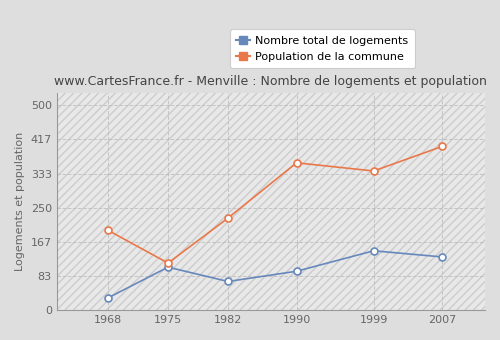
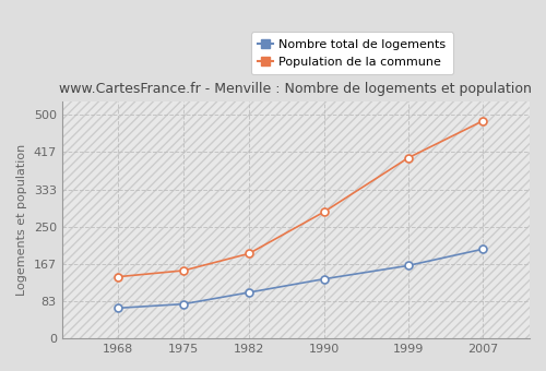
Nombre total de logements/1968: 30 -> 68
Population de la commune/1968: 195 -> 138
Nombre total de logements/1975: 105 -> 77
Population de la commune/1975: 115 -> 152
Nombre total de logements/1982: 70 -> 103
Population de la commune/1982: 225 -> 190
Nombre total de logements/1990: 95 -> 133
Population de la commune/1990: 360 -> 283
Nombre total de logements/1999: 145 -> 163
Population de la commune/1999: 340 -> 404
Nombre total de logements/2007: 130 -> 200
Population de la commune/2007: 400 -> 487
